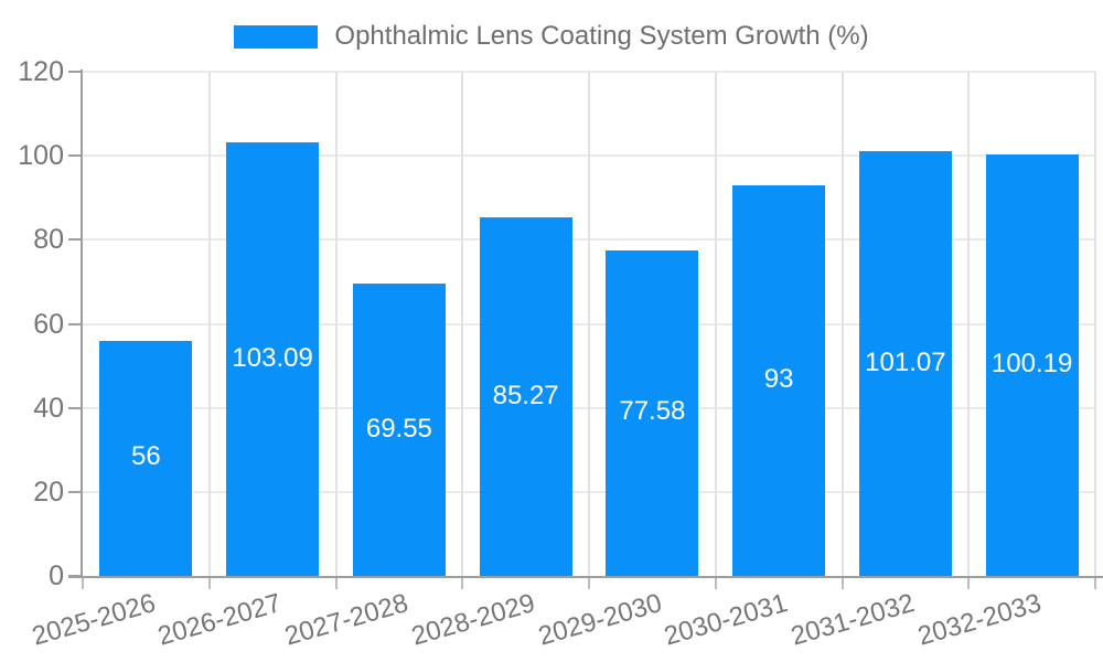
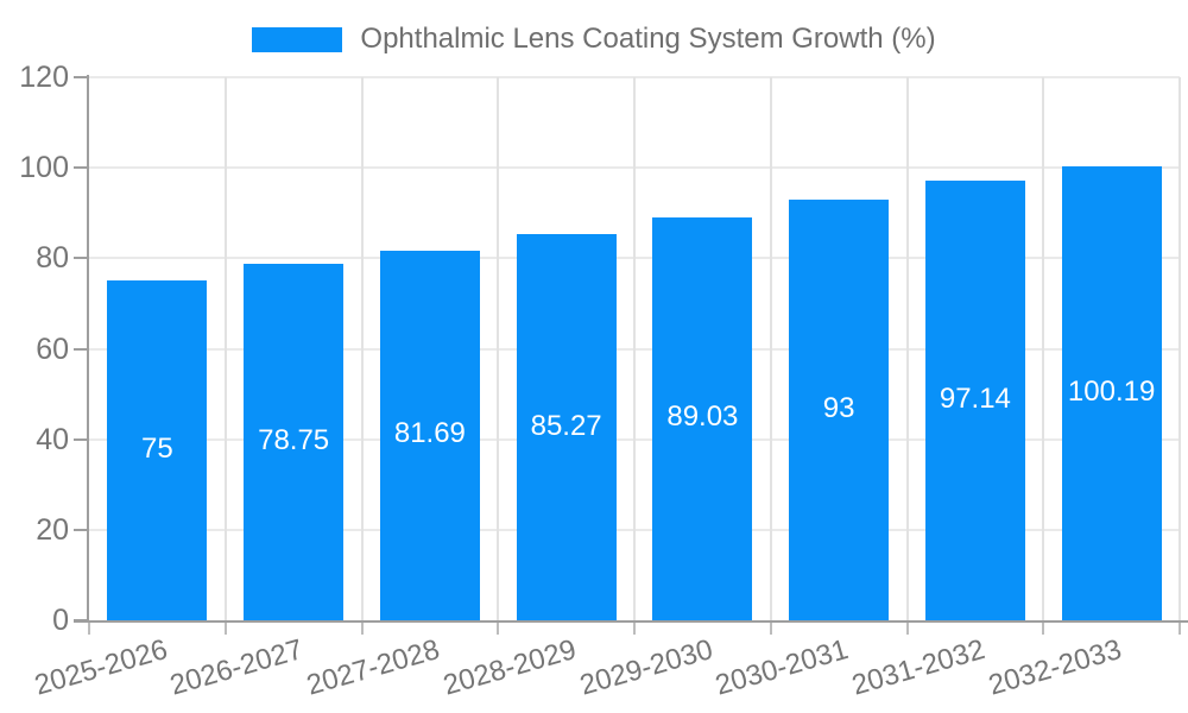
2025-2026: 56 -> 75
2026-2027: 103.09 -> 78.75
2027-2028: 69.55 -> 81.69
2029-2030: 77.58 -> 89.03
2031-2032: 101.07 -> 97.14
